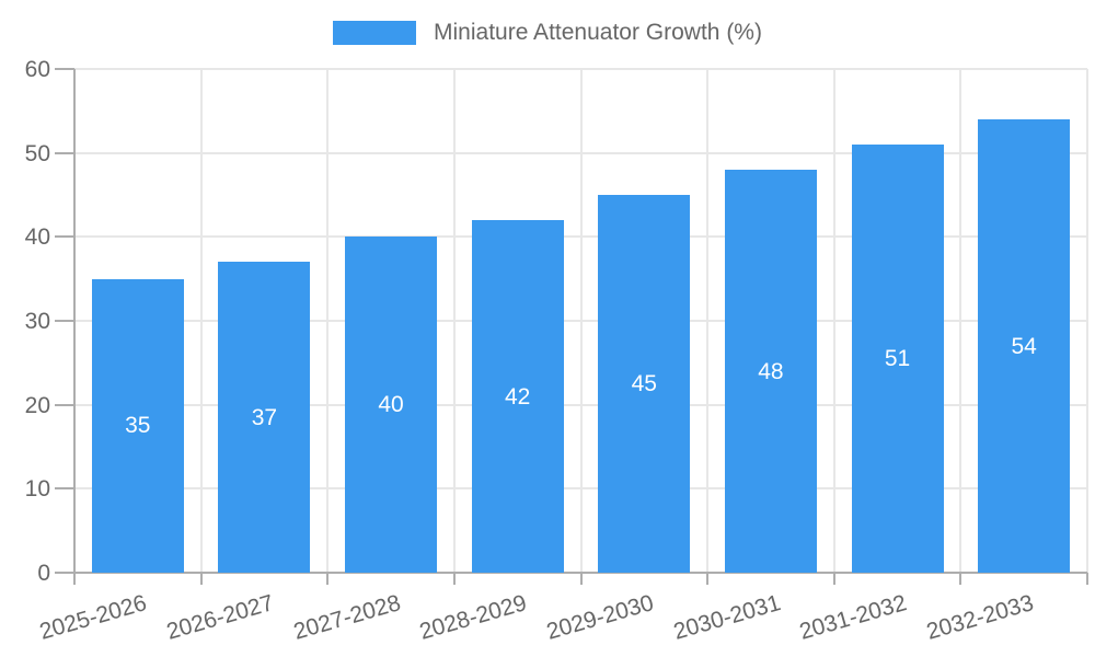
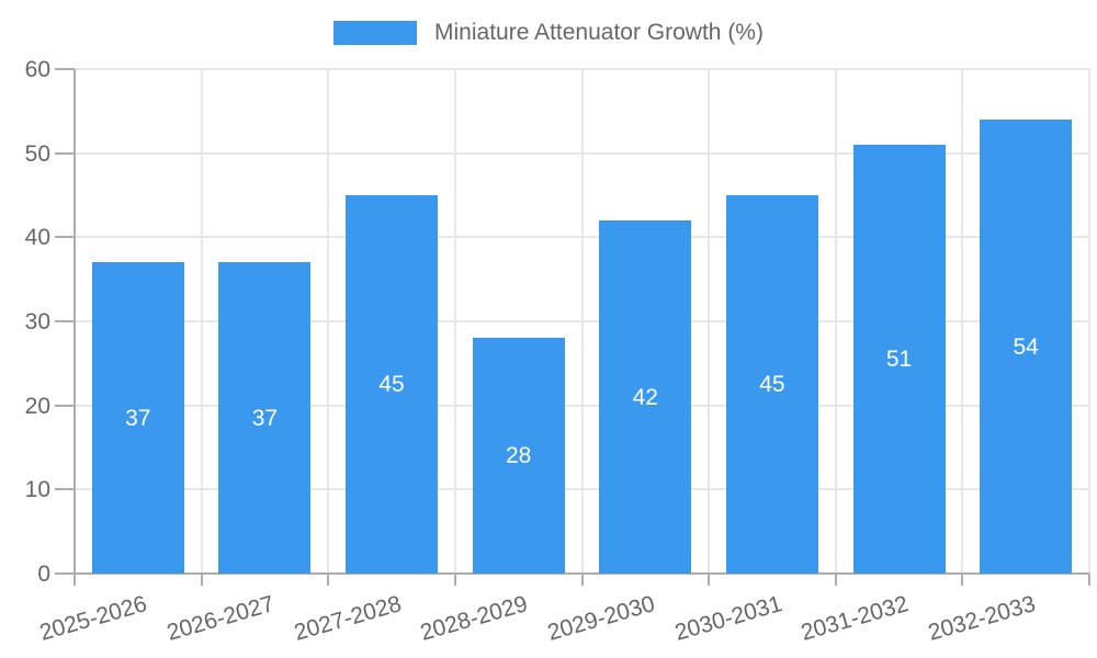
2025-2026: 35 -> 37
2027-2028: 40 -> 45
2028-2029: 42 -> 28
2029-2030: 45 -> 42
2030-2031: 48 -> 45
